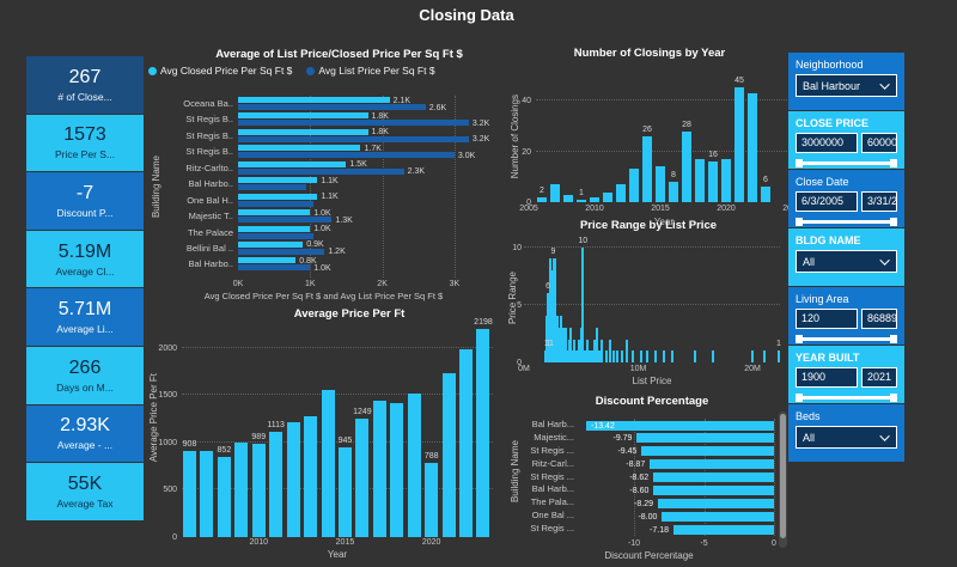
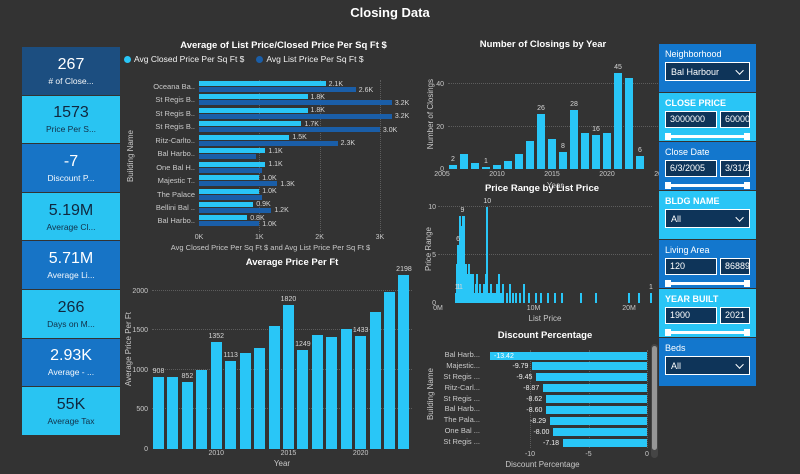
Average Price Per Ft/2010: 989 -> 1352
Average Price Per Ft/2015: 945 -> 1820
Average Price Per Ft/2020: 788 -> 1433
